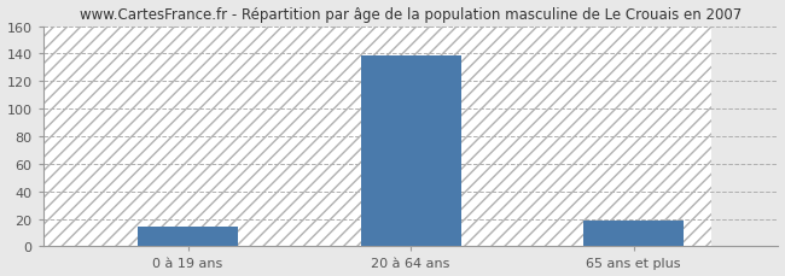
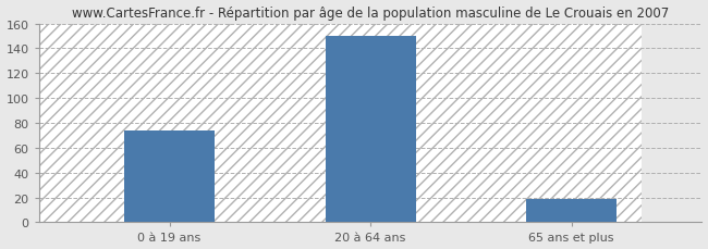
0 à 19 ans: 14 -> 74
20 à 64 ans: 139 -> 150
